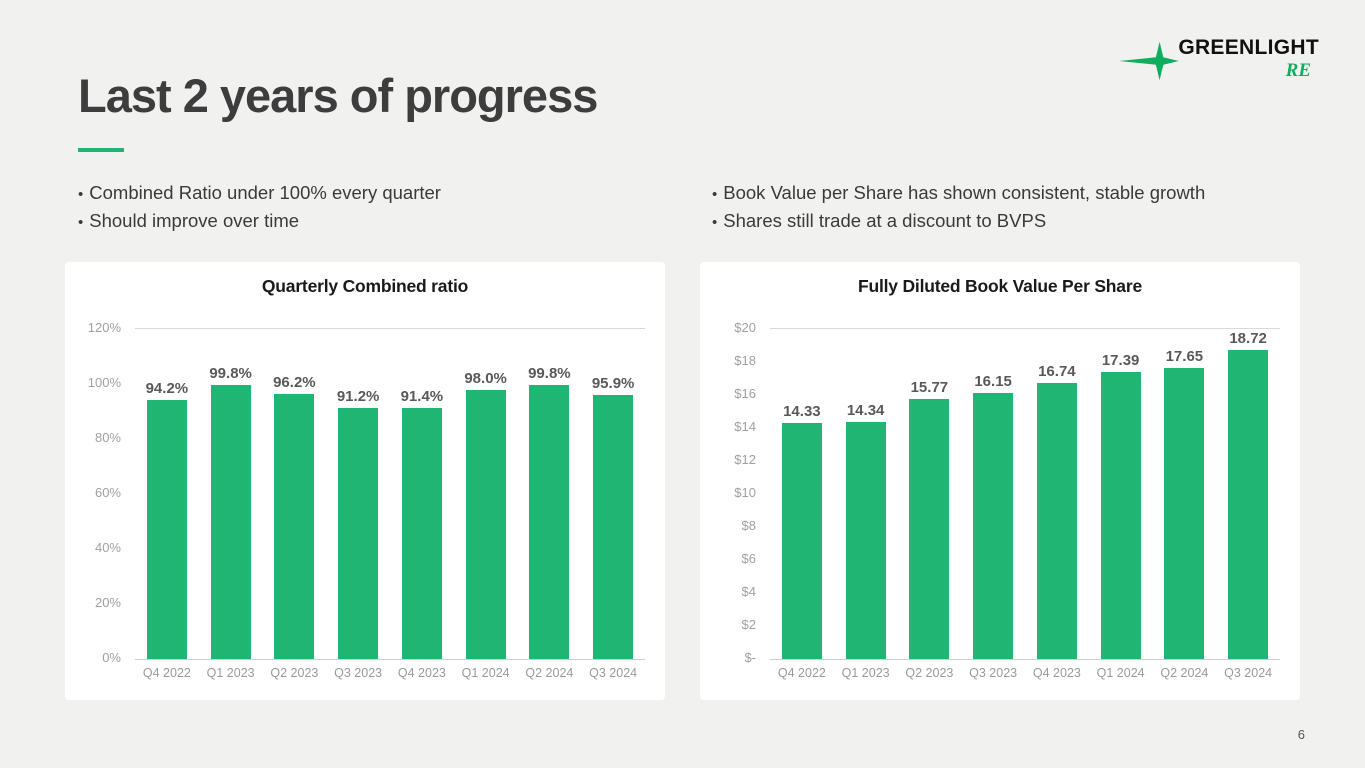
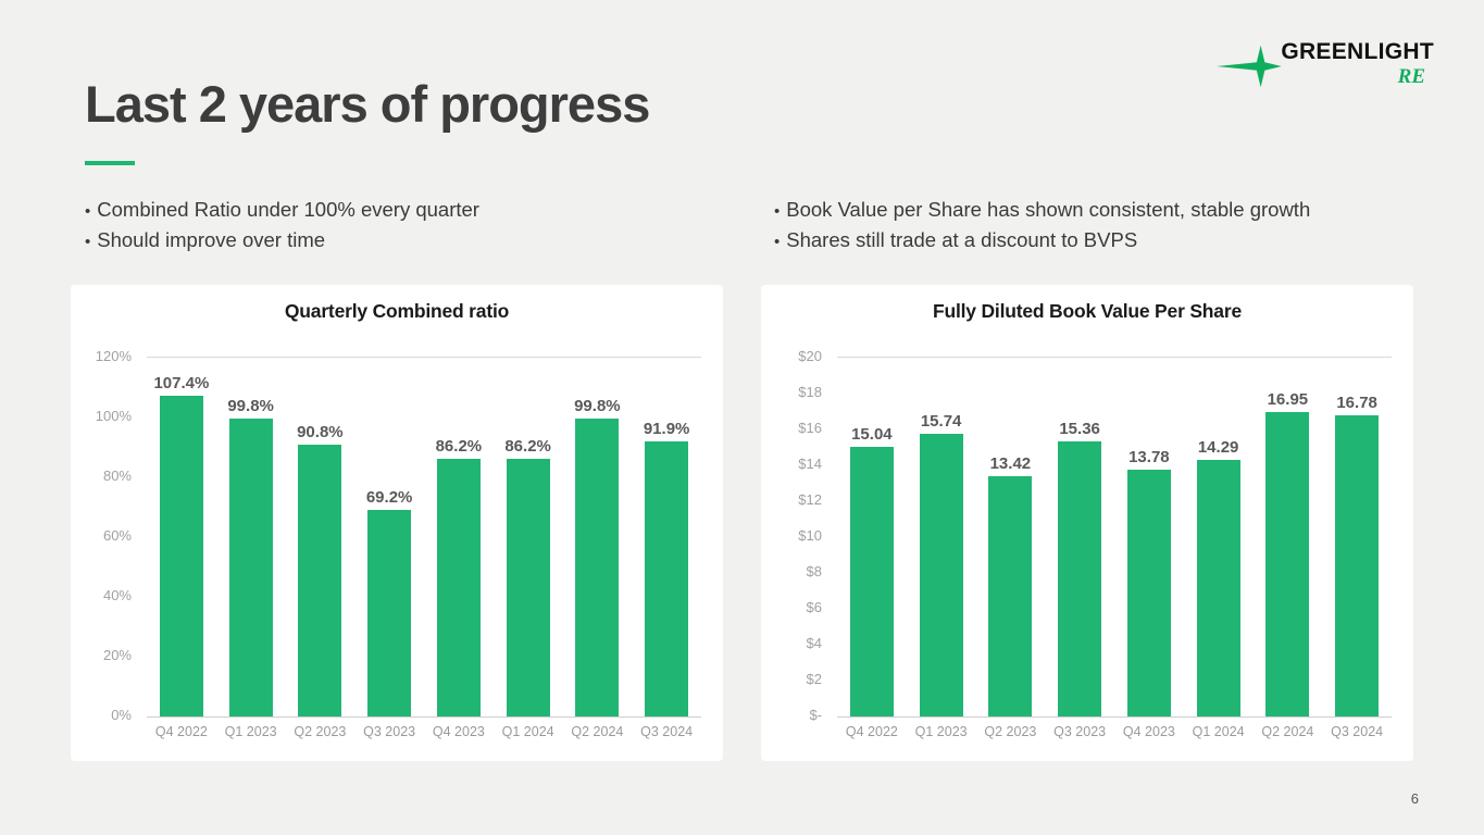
Quarterly Combined ratio/Q4 2022: 94.2% -> 107.4%
Quarterly Combined ratio/Q2 2023: 96.2% -> 90.8%
Quarterly Combined ratio/Q3 2023: 91.2% -> 69.2%
Quarterly Combined ratio/Q4 2023: 91.4% -> 86.2%
Quarterly Combined ratio/Q1 2024: 98.0% -> 86.2%
Quarterly Combined ratio/Q3 2024: 95.9% -> 91.9%
Fully Diluted Book Value Per Share/Q4 2022: 14.33 -> 15.04
Fully Diluted Book Value Per Share/Q1 2023: 14.34 -> 15.74
Fully Diluted Book Value Per Share/Q2 2023: 15.77 -> 13.42
Fully Diluted Book Value Per Share/Q3 2023: 16.15 -> 15.36
Fully Diluted Book Value Per Share/Q4 2023: 16.74 -> 13.78
Fully Diluted Book Value Per Share/Q1 2024: 17.39 -> 14.29
Fully Diluted Book Value Per Share/Q2 2024: 17.65 -> 16.95
Fully Diluted Book Value Per Share/Q3 2024: 18.72 -> 16.78
